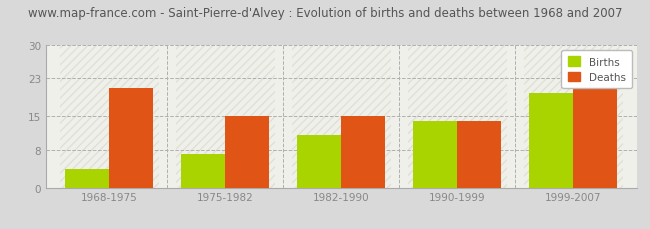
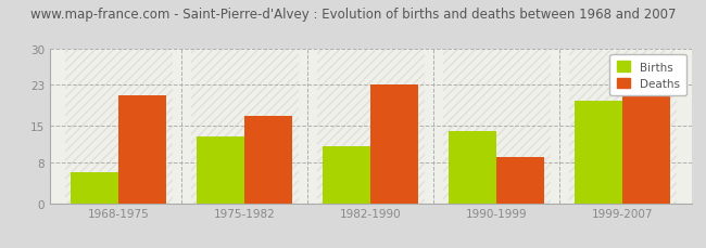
Births/1968-1975: 4 -> 6
Births/1975-1982: 7 -> 13
Deaths/1975-1982: 15 -> 17
Deaths/1982-1990: 15 -> 23
Deaths/1990-1999: 14 -> 9
